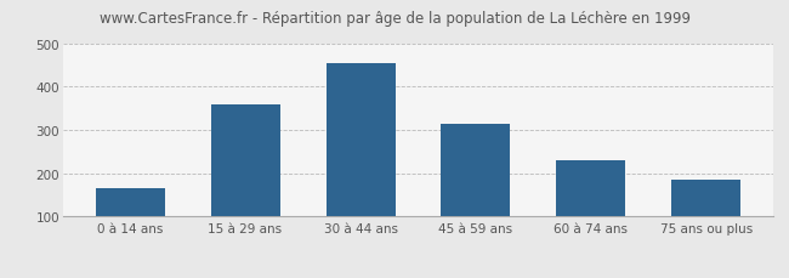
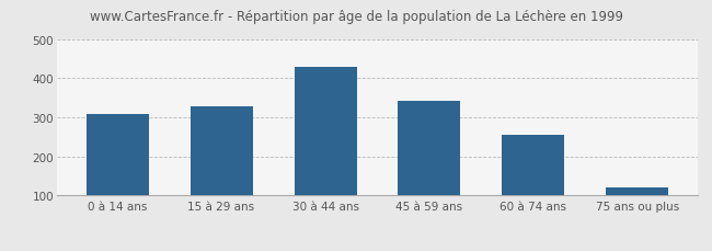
0 à 14 ans: 165 -> 310
15 à 29 ans: 360 -> 328
30 à 44 ans: 455 -> 429
45 à 59 ans: 315 -> 343
60 à 74 ans: 230 -> 256
75 ans ou plus: 185 -> 121
